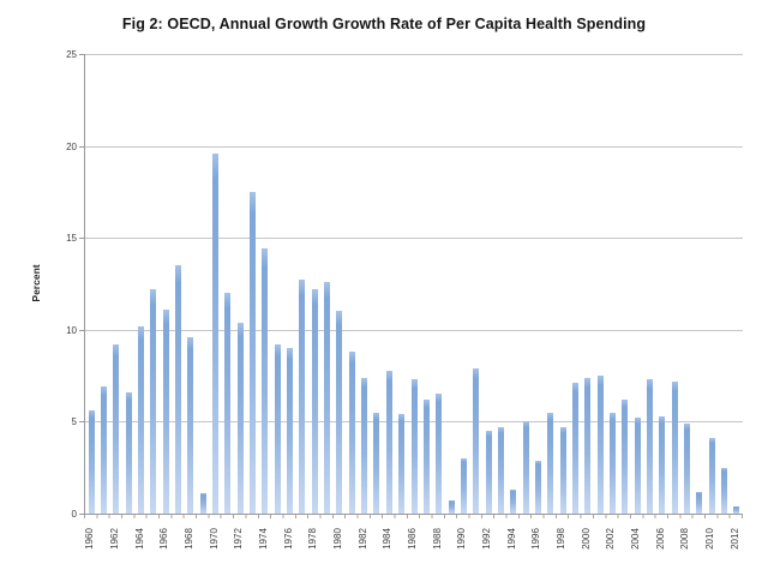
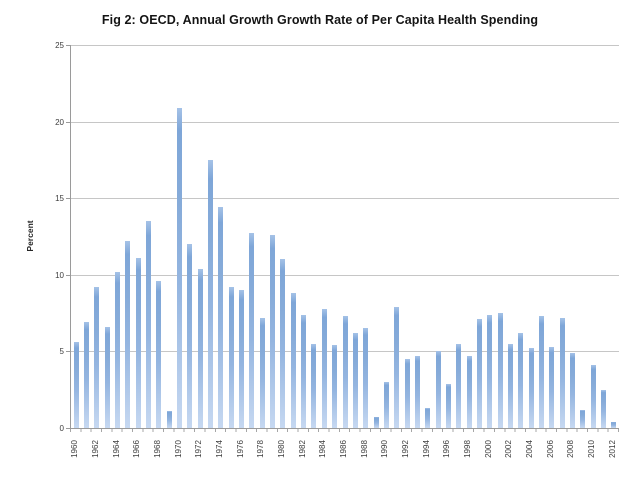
1970: 19.6 -> 20.9
1978: 12.2 -> 7.2
